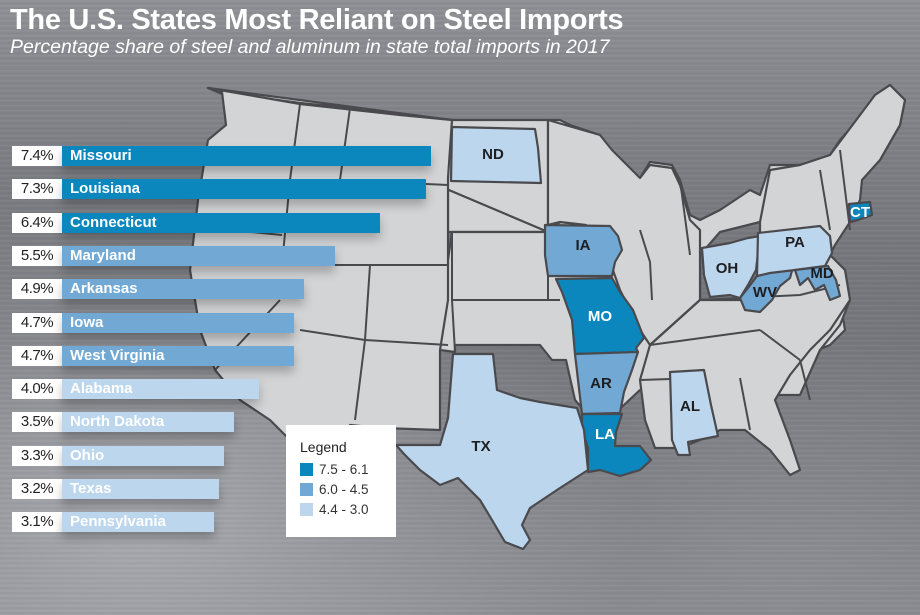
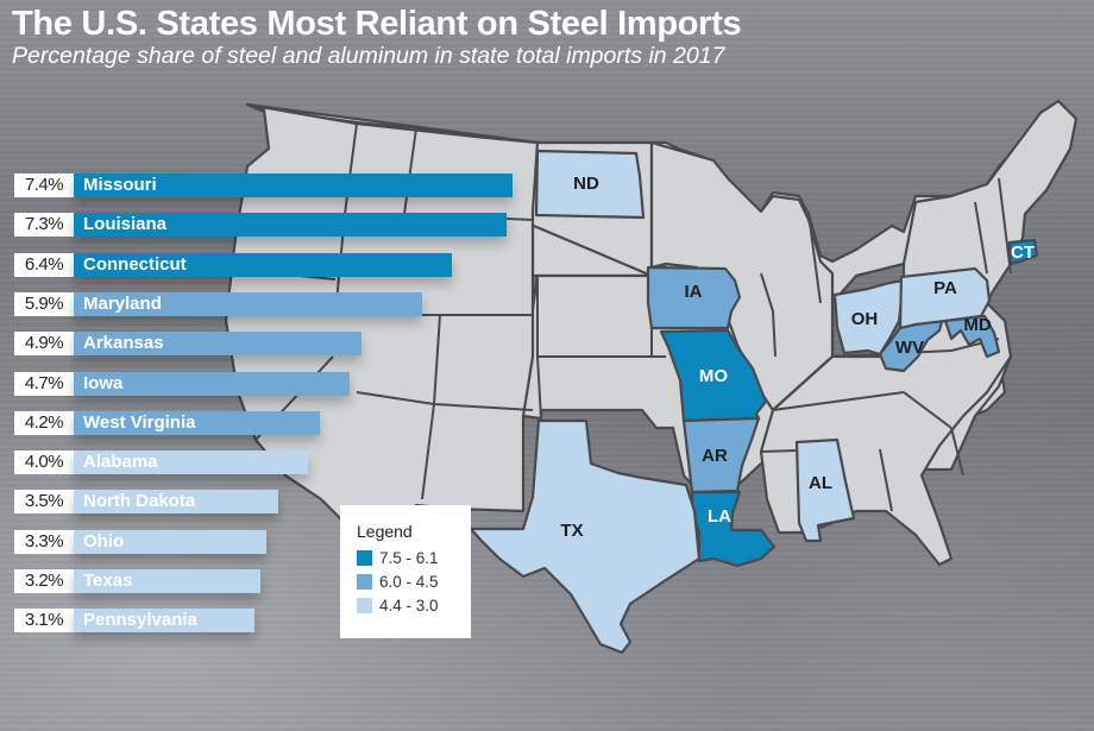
Maryland: 5.5% -> 5.9%
West Virginia: 4.7% -> 4.2%
